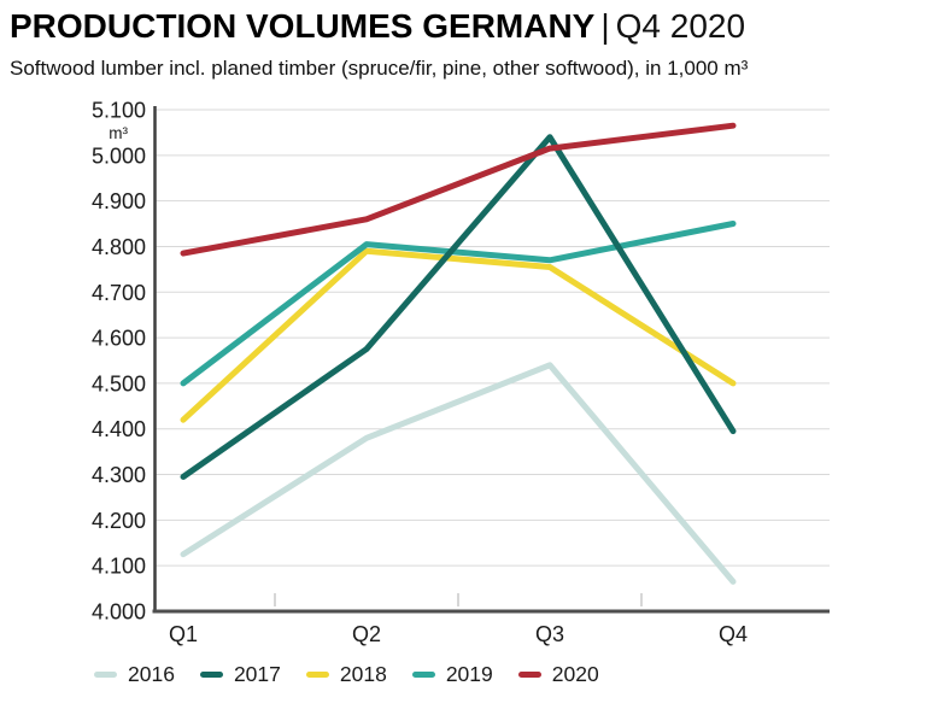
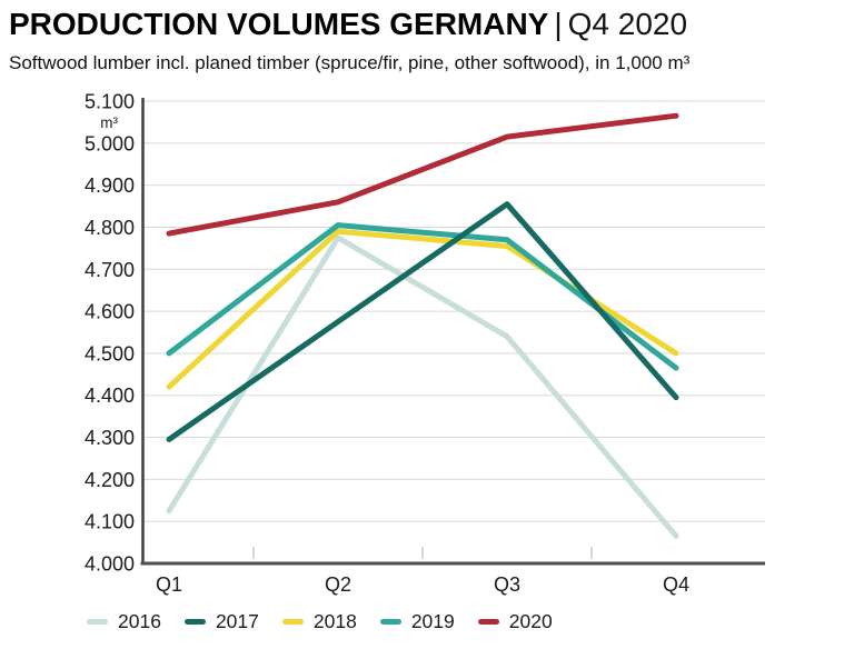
2016/Q2: 4380 -> 4780
2017/Q3: 5040 -> 4860
2019/Q4: 4850 -> 4460
